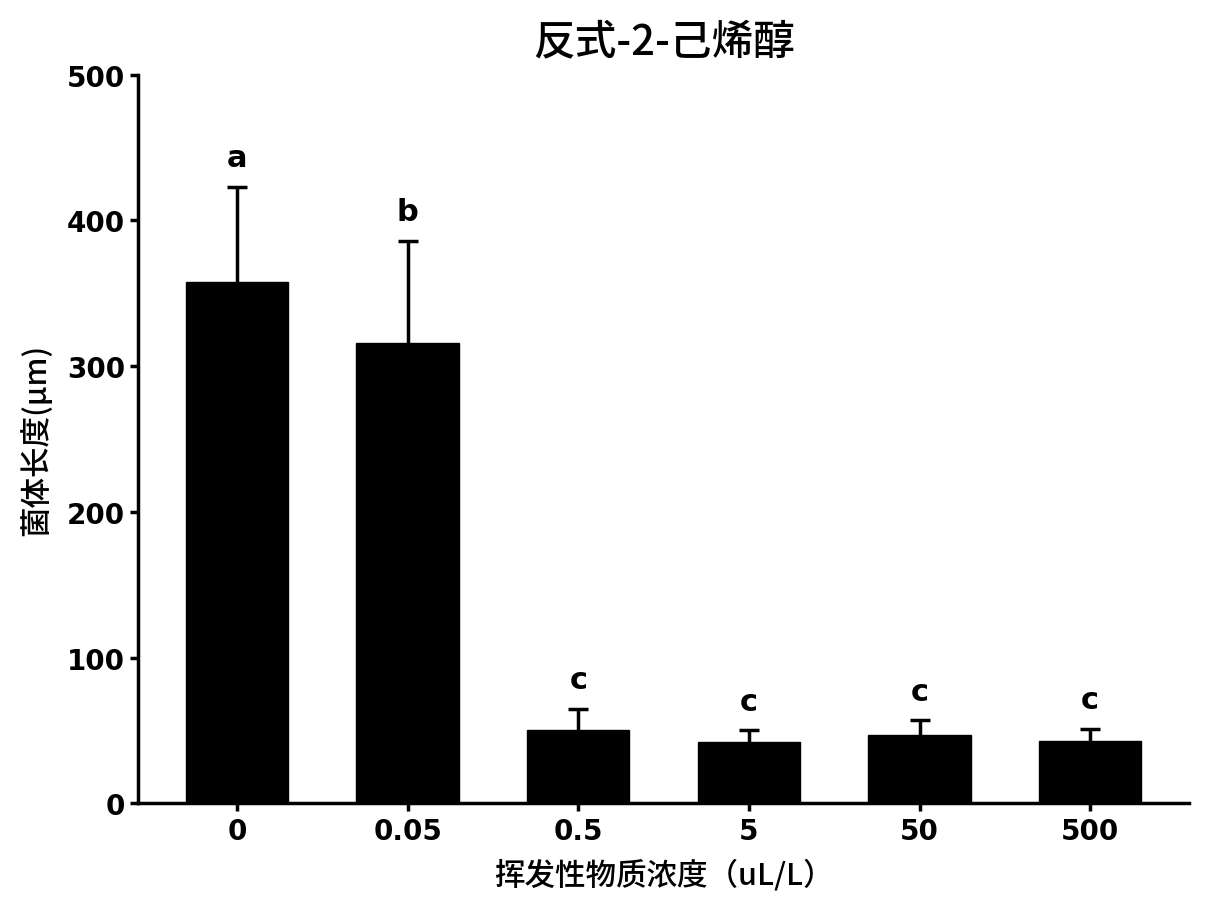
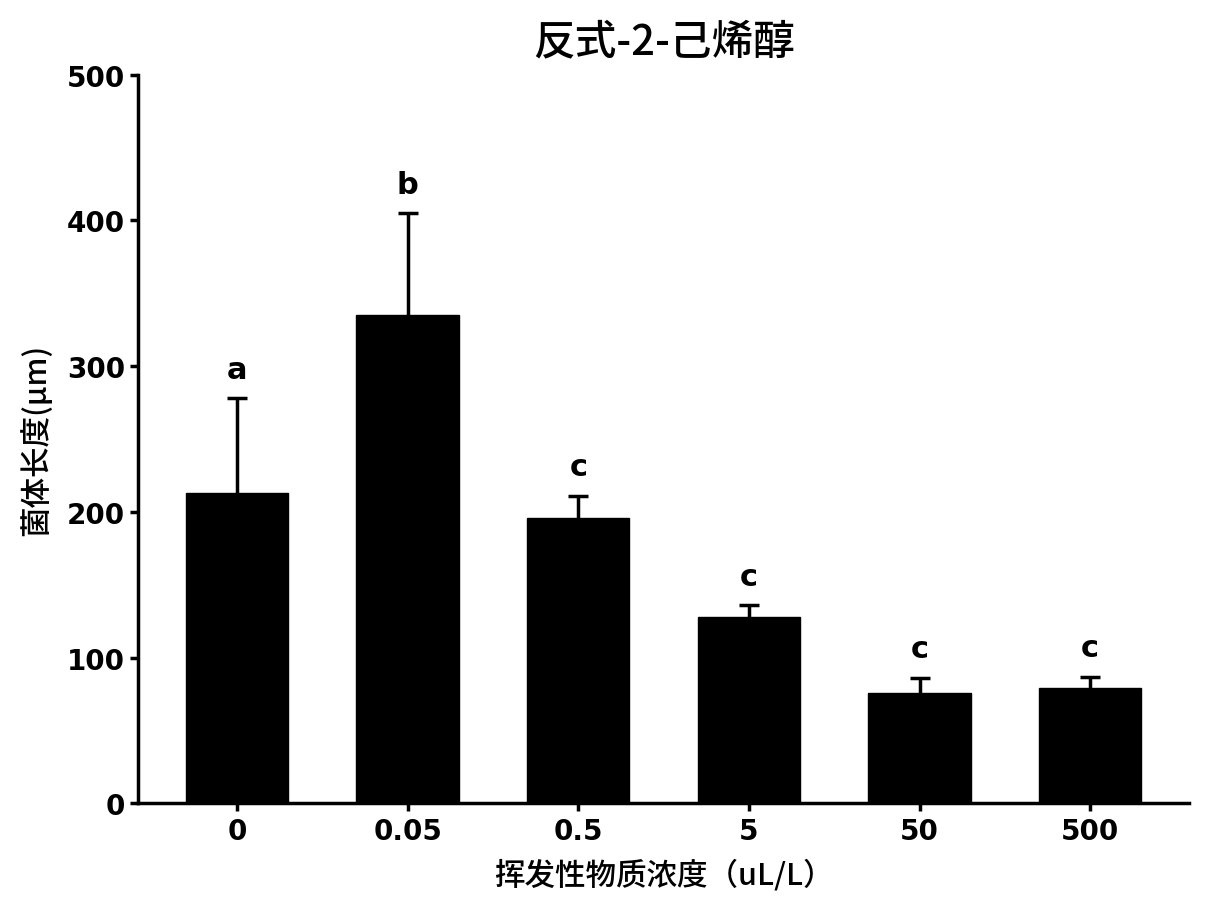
0: 358 -> 213
0.05: 316 -> 335
0.5: 50 -> 196
5: 42 -> 128
50: 47 -> 76
500: 43 -> 79
